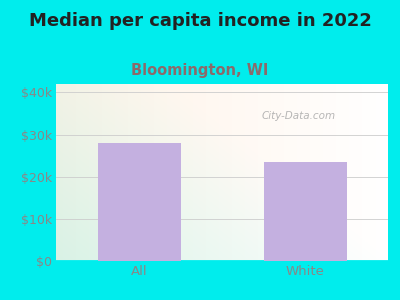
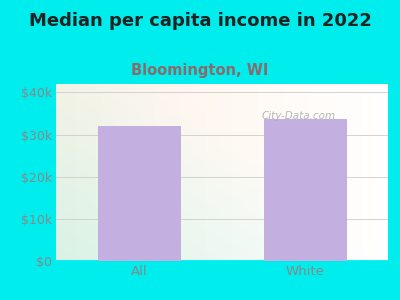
All: $28.0k -> $32.1k
White: $23.5k -> $33.8k
